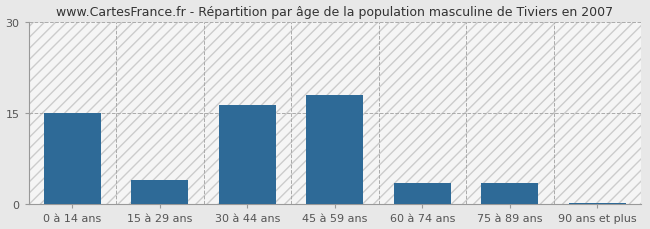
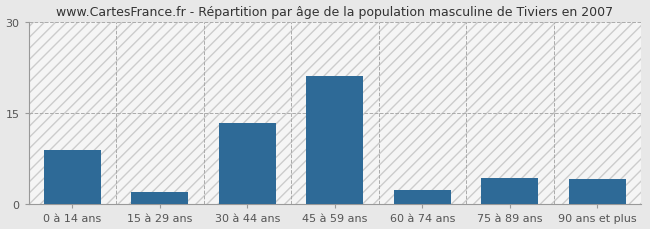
0 à 14 ans: 15.0 -> 9.0
15 à 29 ans: 4.0 -> 2.0
30 à 44 ans: 16.3 -> 13.4
45 à 59 ans: 18.0 -> 21.0
60 à 74 ans: 3.5 -> 2.4
75 à 89 ans: 3.5 -> 4.4
90 ans et plus: 0.3 -> 4.2
